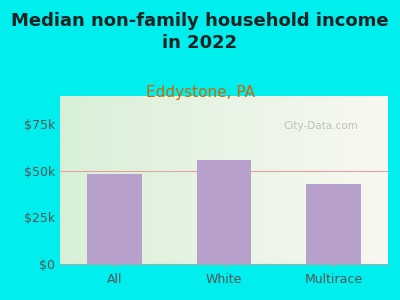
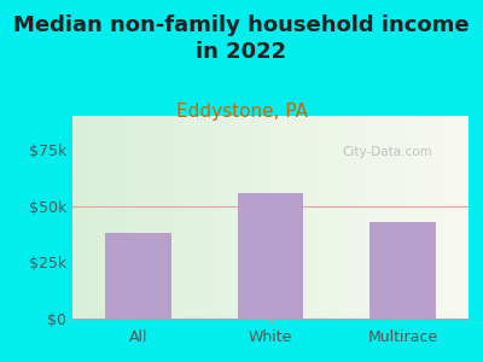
All: $48k -> $38k
